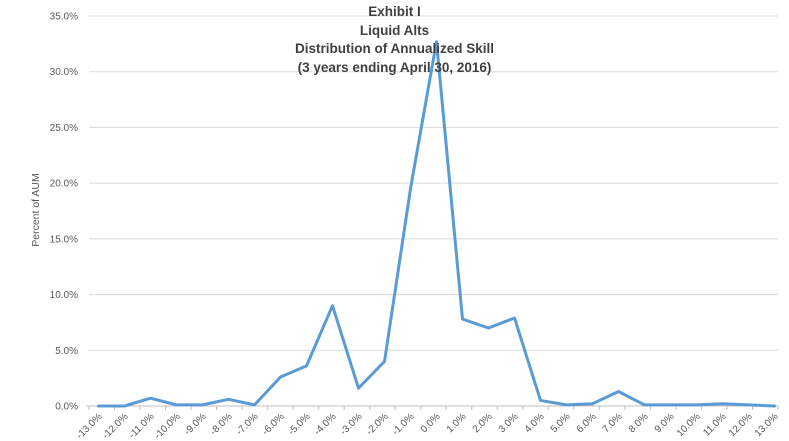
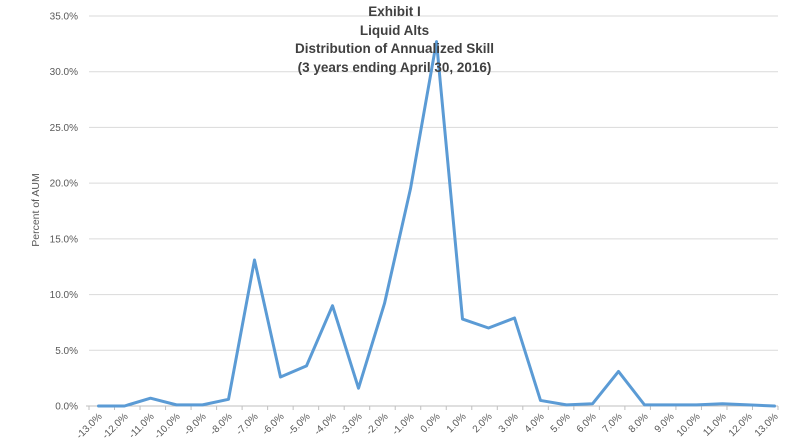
-7.0%: 0.1% -> 13.1%
-2.0%: 4.0% -> 9.2%
7.0%: 1.3% -> 3.1%
